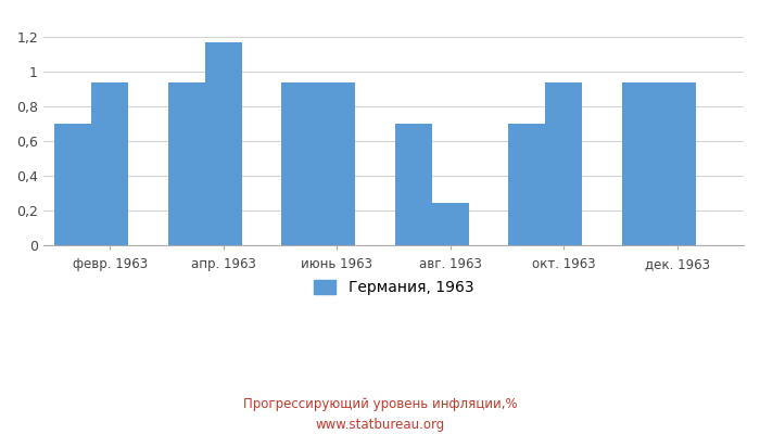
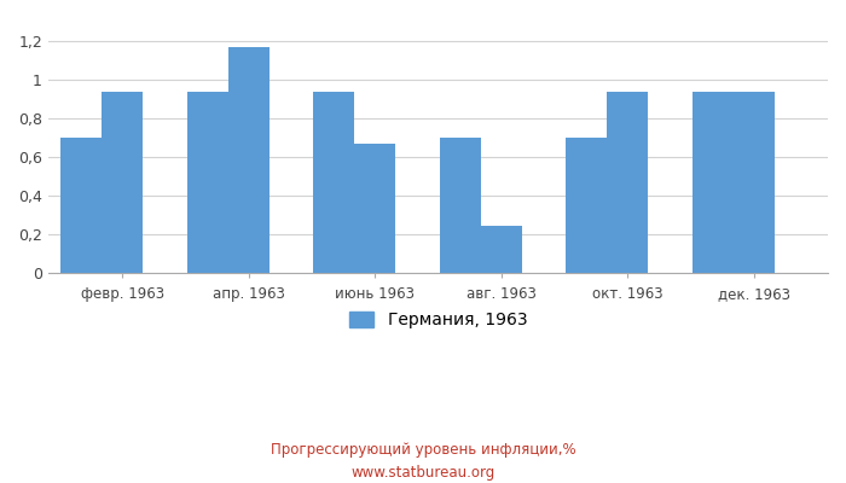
июнь 1963: 0,94 -> 0,67
